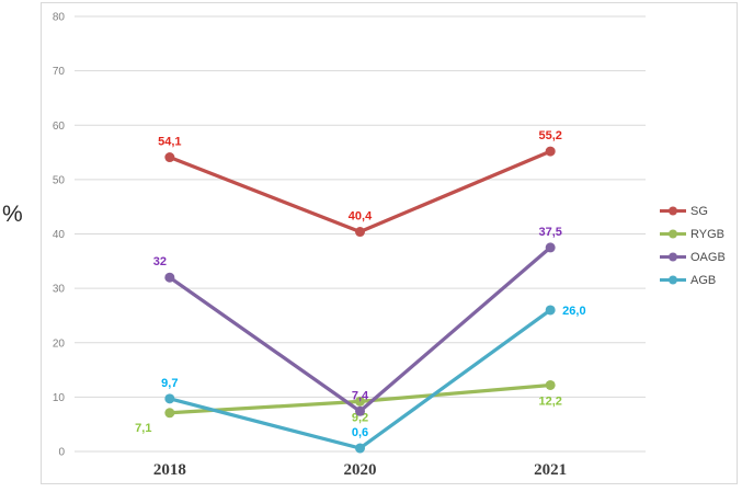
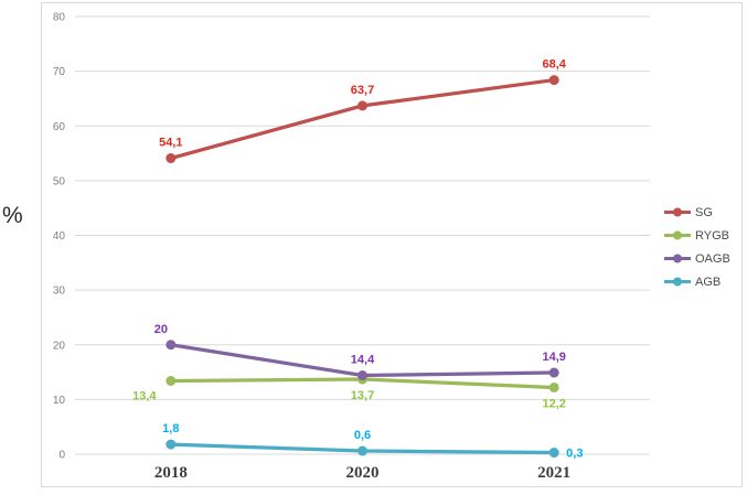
RYGB/2018: 7,1 -> 13,4
OAGB/2018: 32 -> 20
AGB/2018: 9,7 -> 1,8
SG/2020: 40,4 -> 63,7
RYGB/2020: 9,2 -> 13,7
OAGB/2020: 7,4 -> 14,4
SG/2021: 55,2 -> 68,4
OAGB/2021: 37,5 -> 14,9
AGB/2021: 26,0 -> 0,3
